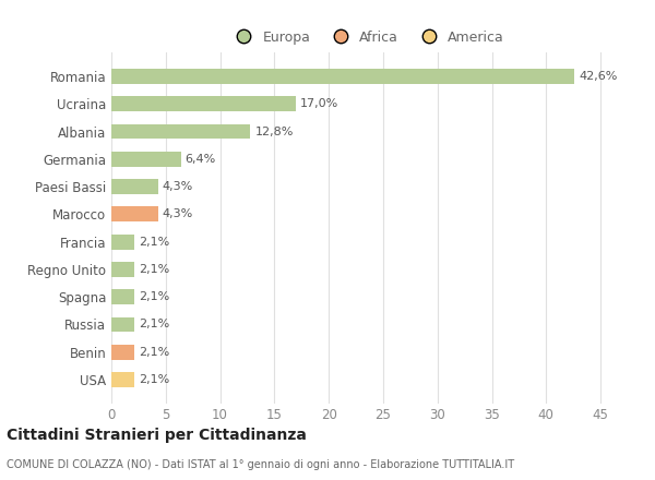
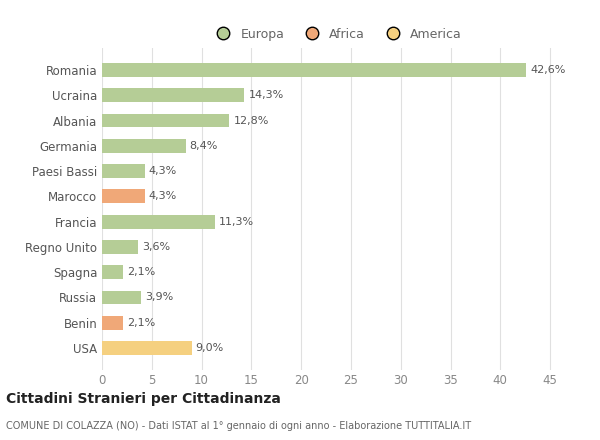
Ucraina: 17,0% -> 14,3%
Germania: 6,4% -> 8,4%
Francia: 2,1% -> 11,3%
Regno Unito: 2,1% -> 3,6%
Russia: 2,1% -> 3,9%
USA: 2,1% -> 9,0%
